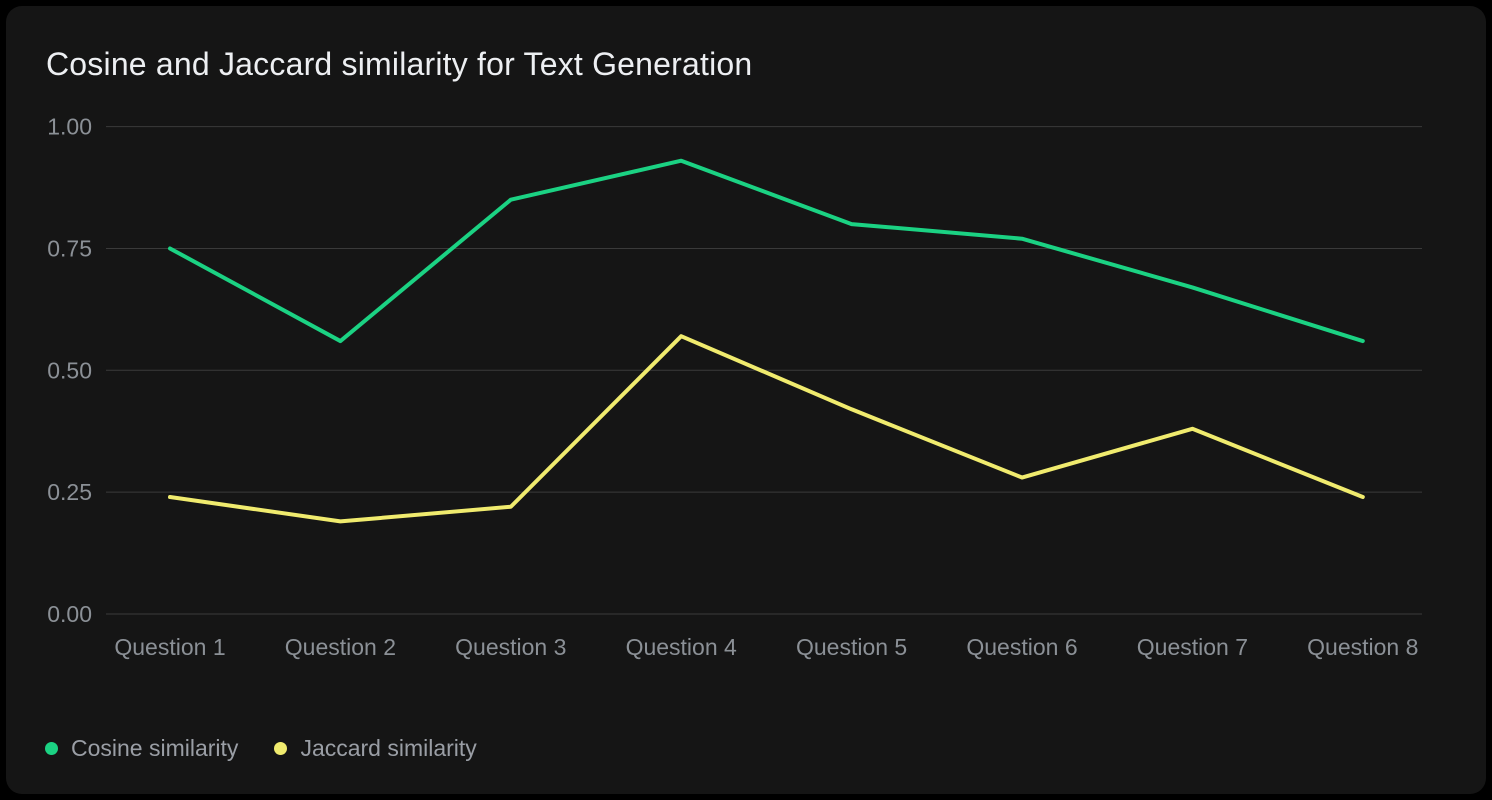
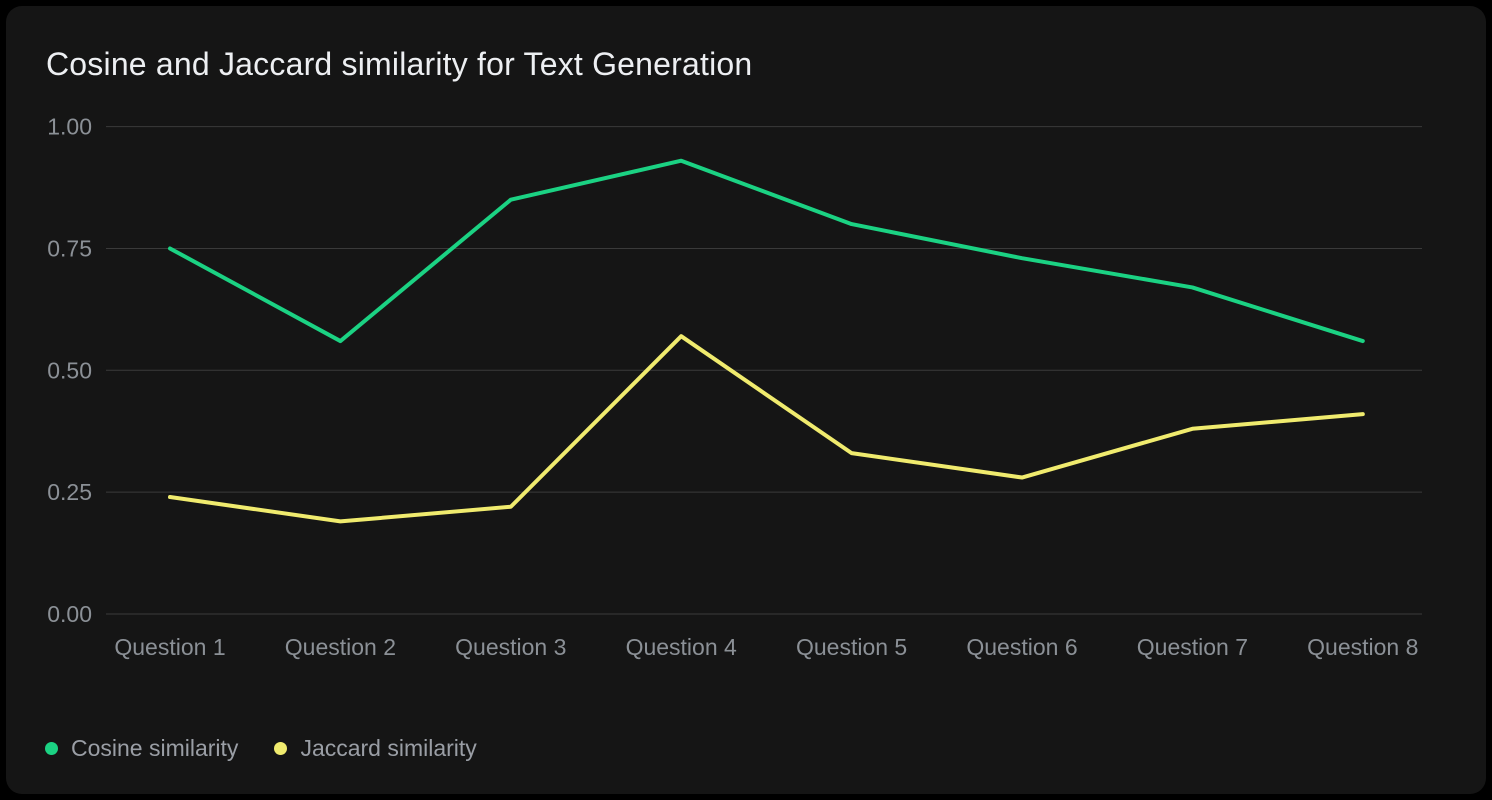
Jaccard similarity/Question 5: 0.42 -> 0.33
Cosine similarity/Question 6: 0.77 -> 0.73
Jaccard similarity/Question 8: 0.24 -> 0.41
